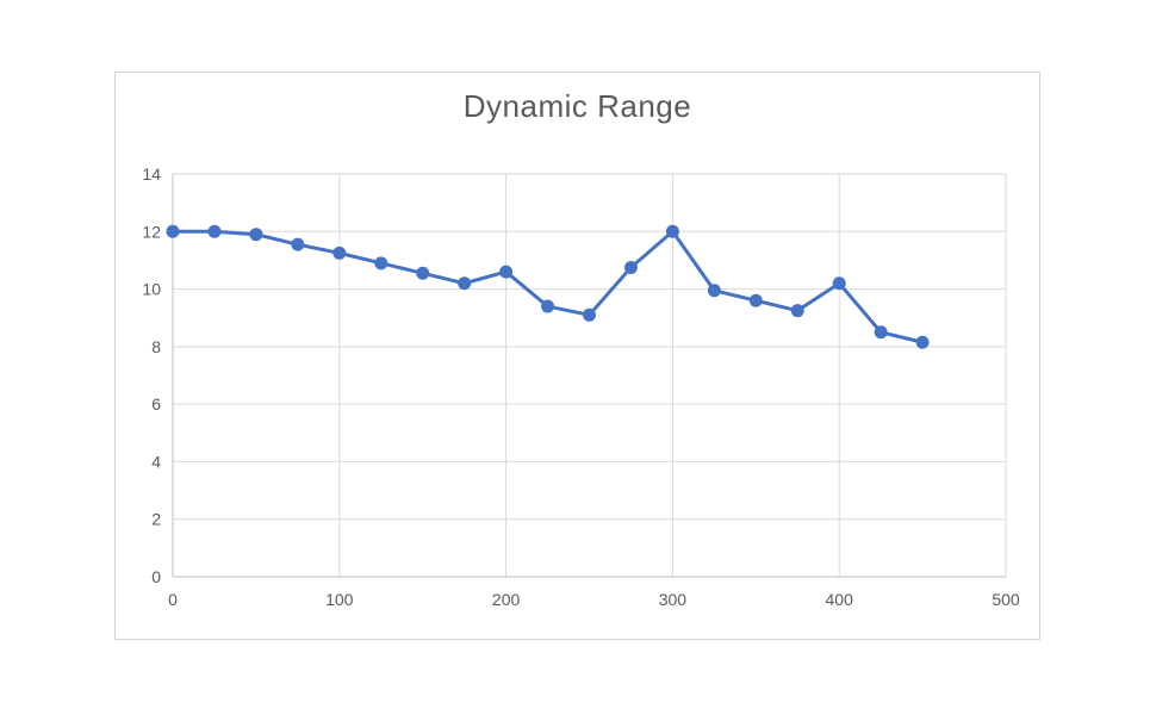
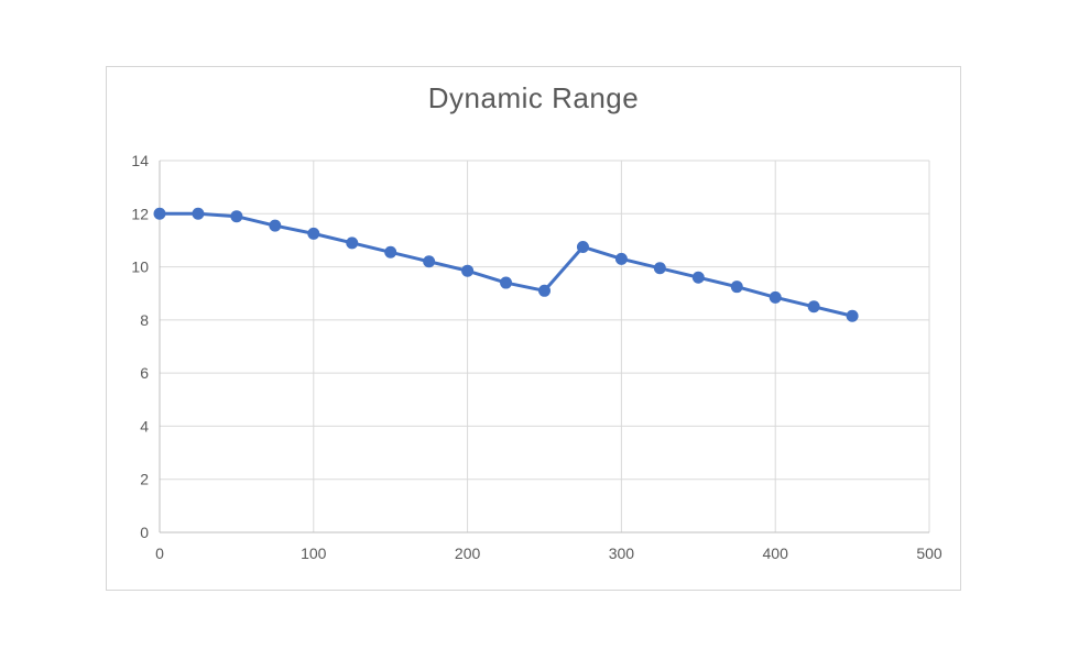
200: 10.6 -> 9.8
300: 12.0 -> 10.3
400: 10.2 -> 8.8
